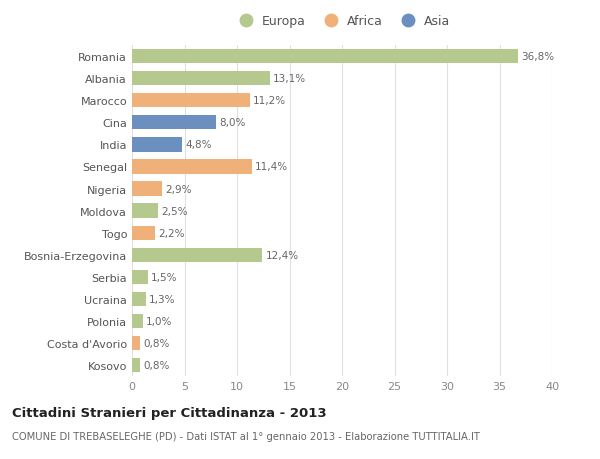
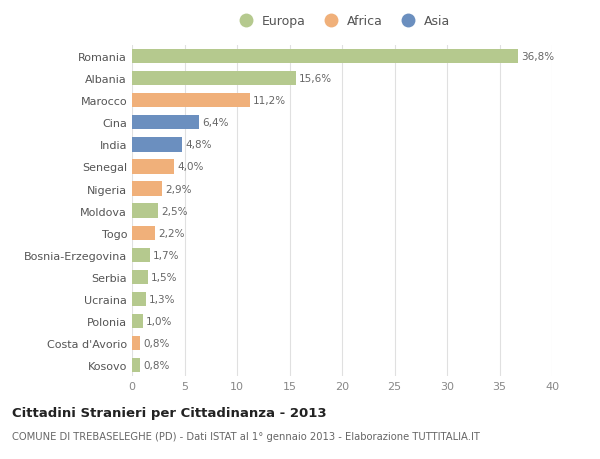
Albania: 13,1% -> 15,6%
Cina: 8,0% -> 6,4%
Senegal: 11,4% -> 4,0%
Bosnia-Erzegovina: 12,4% -> 1,7%
